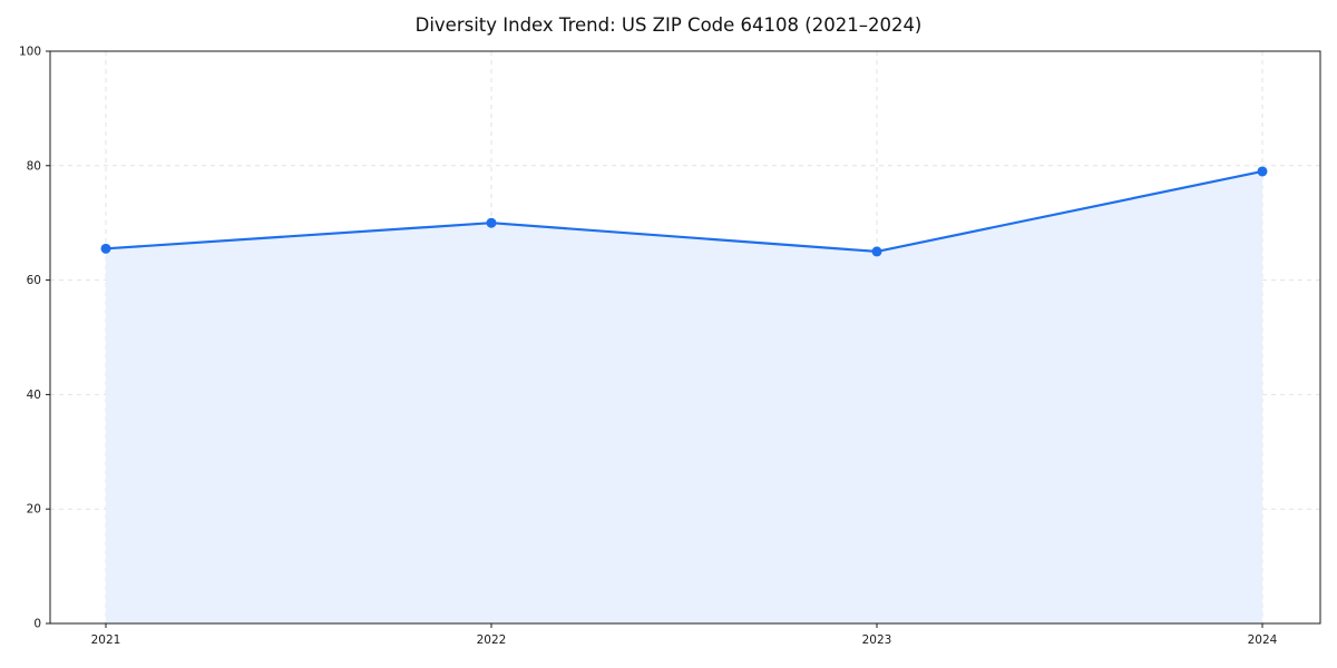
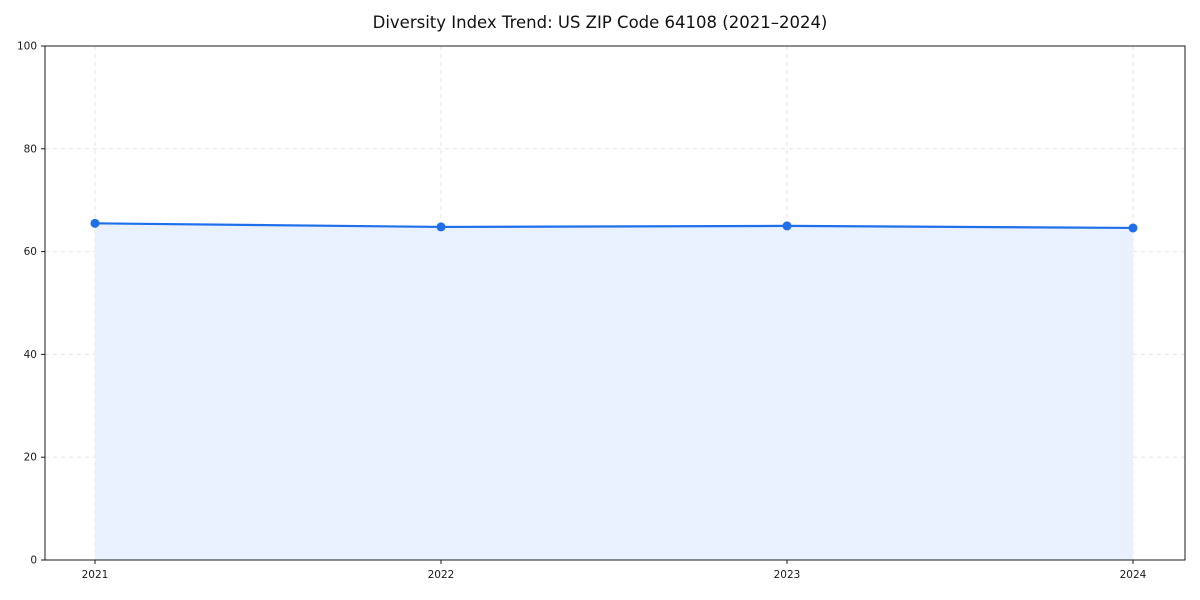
2022: 70 -> 65
2024: 79 -> 65
